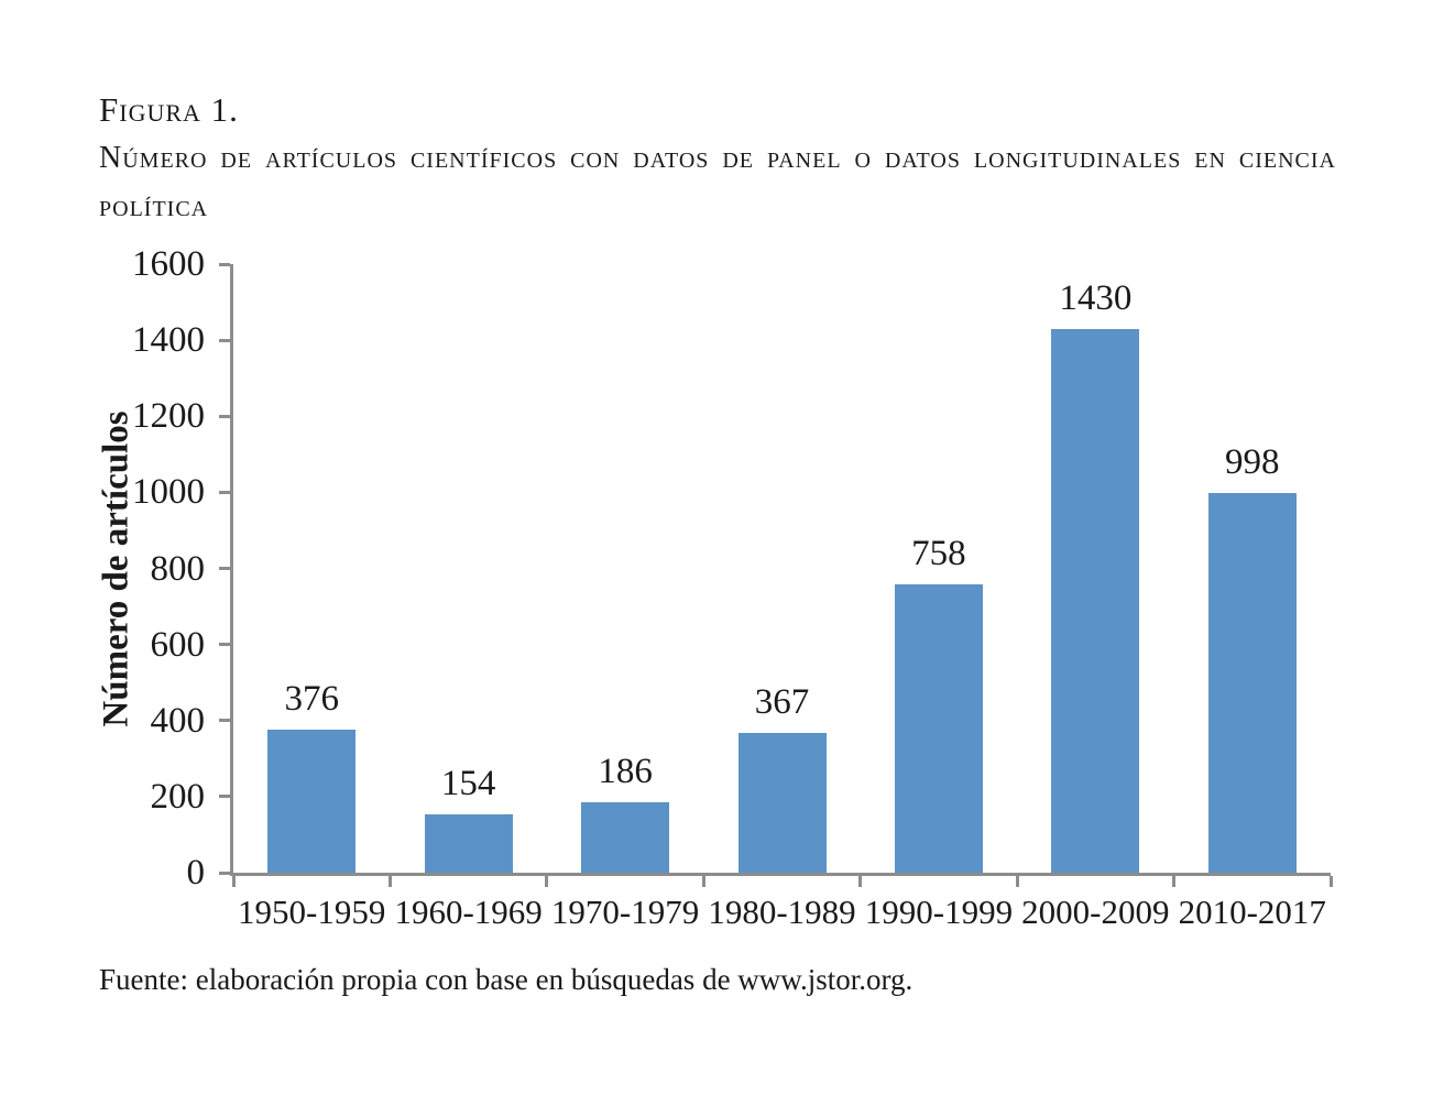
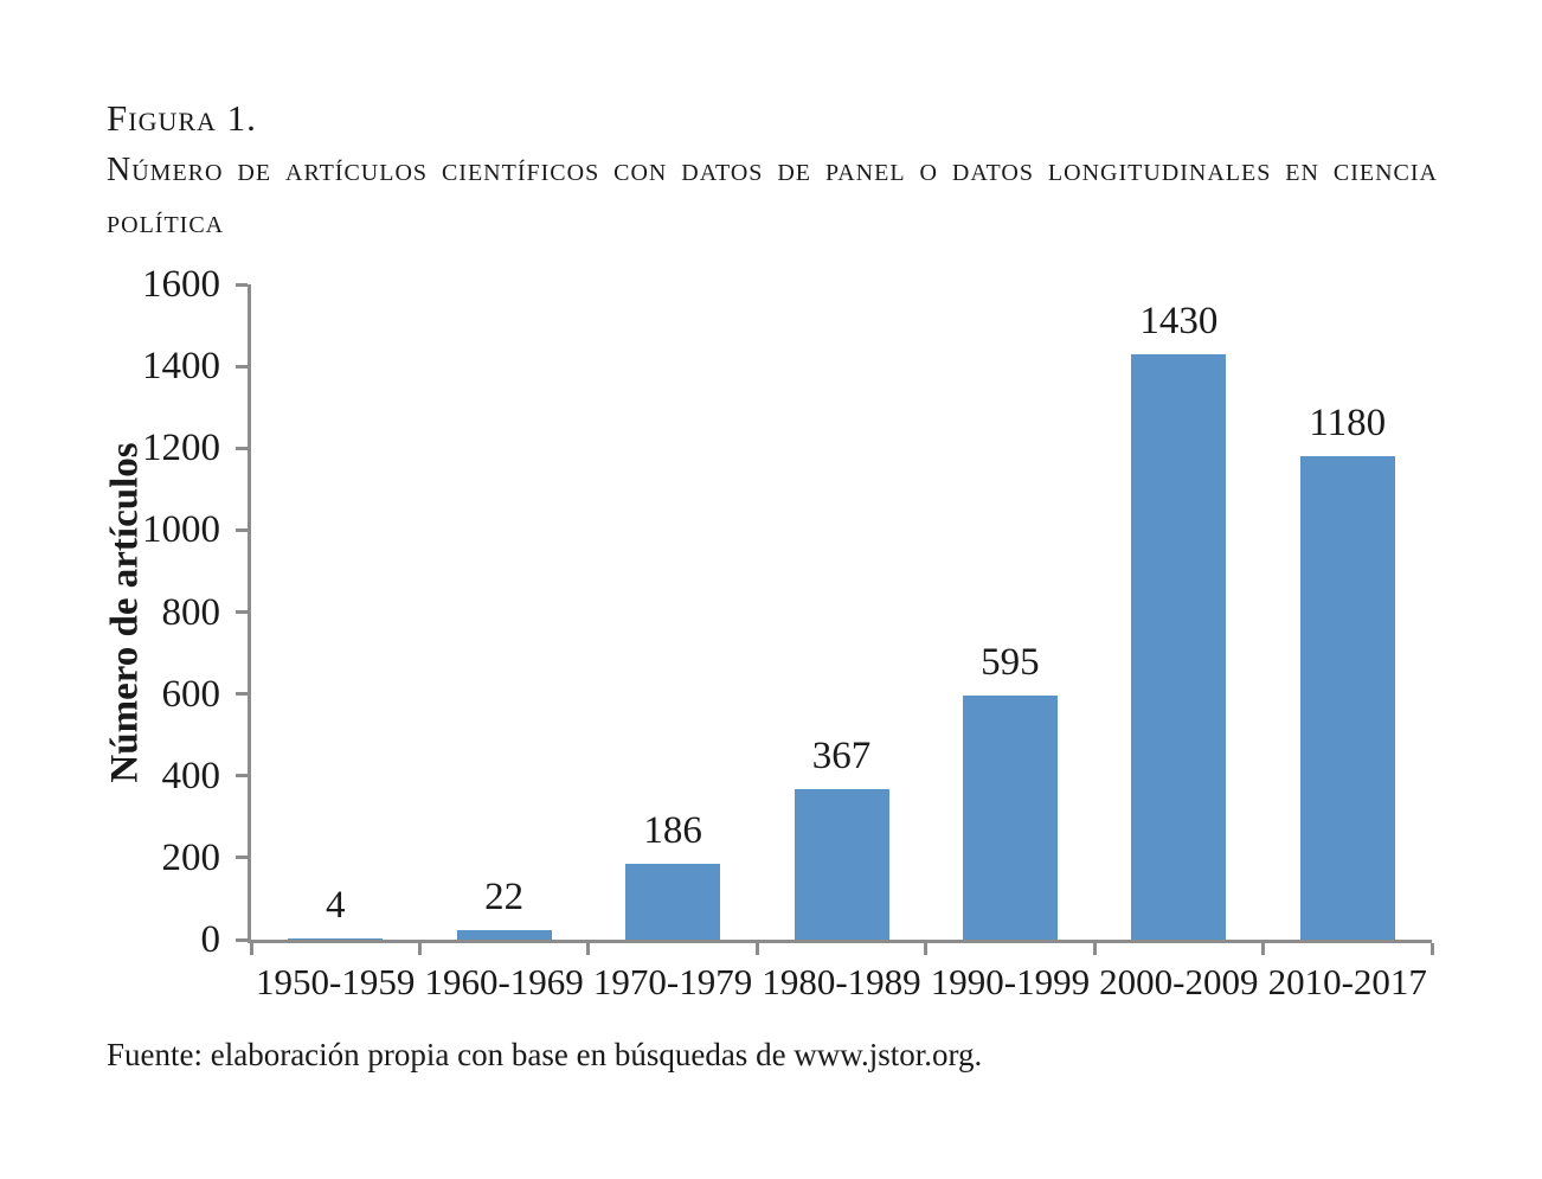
1950-1959: 376 -> 4
1960-1969: 154 -> 22
1990-1999: 758 -> 595
2010-2017: 998 -> 1180
